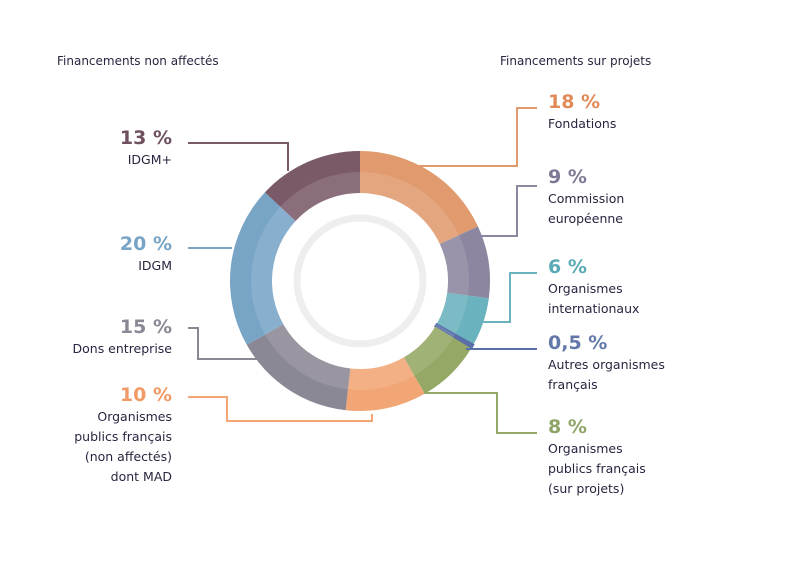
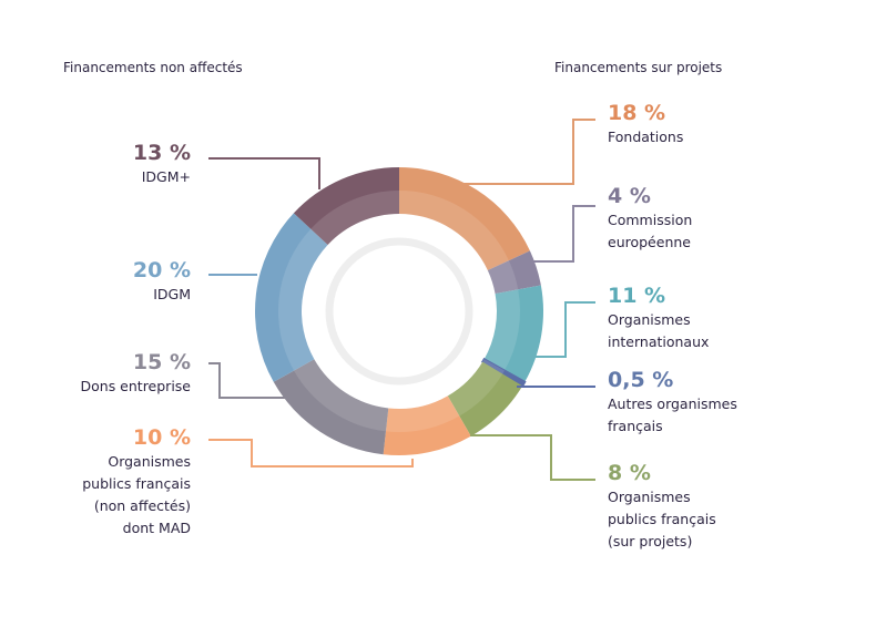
Commission européenne: 9 -> 4
Organismes internationaux: 6 -> 11
